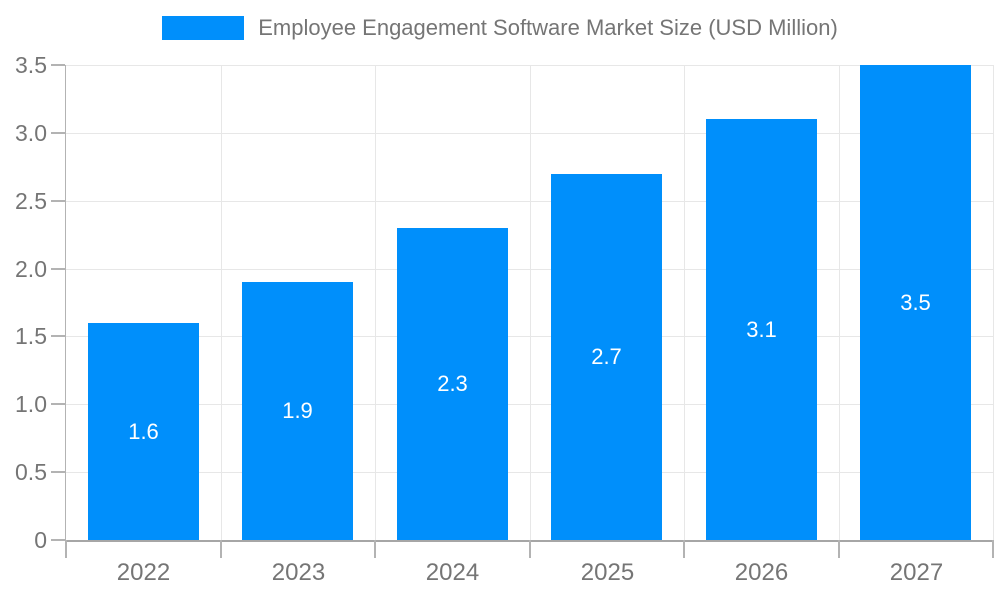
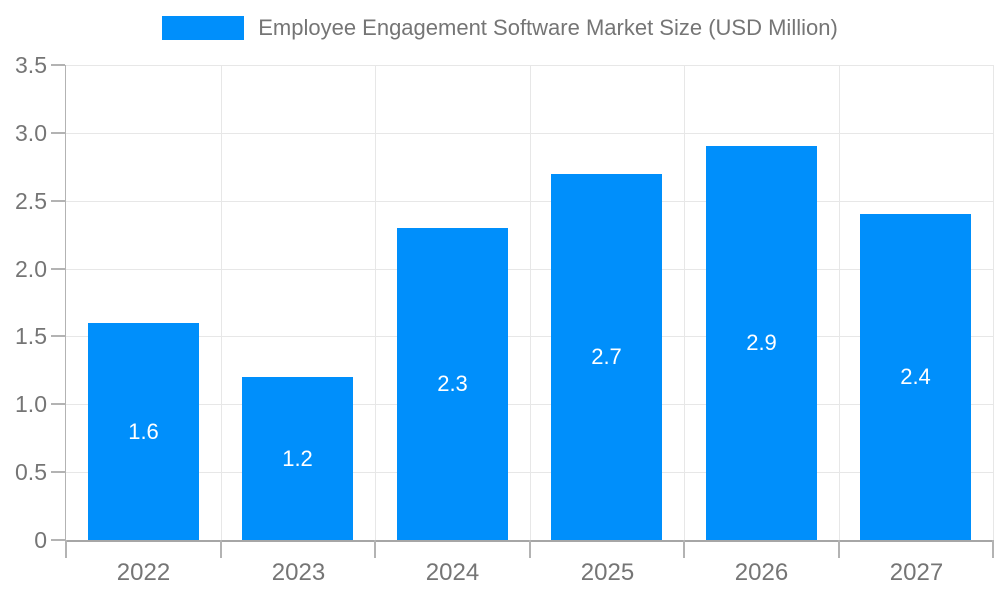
2023: 1.9 -> 1.2
2026: 3.1 -> 2.9
2027: 3.5 -> 2.4
